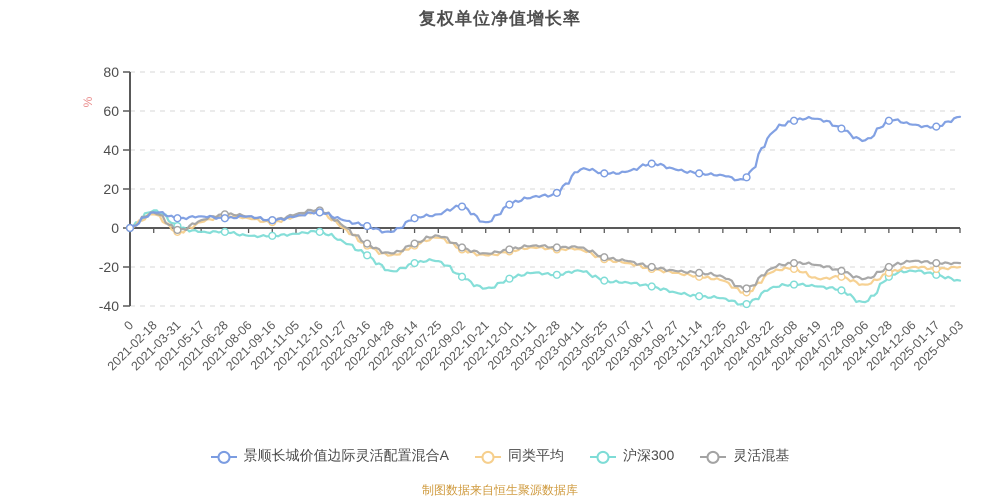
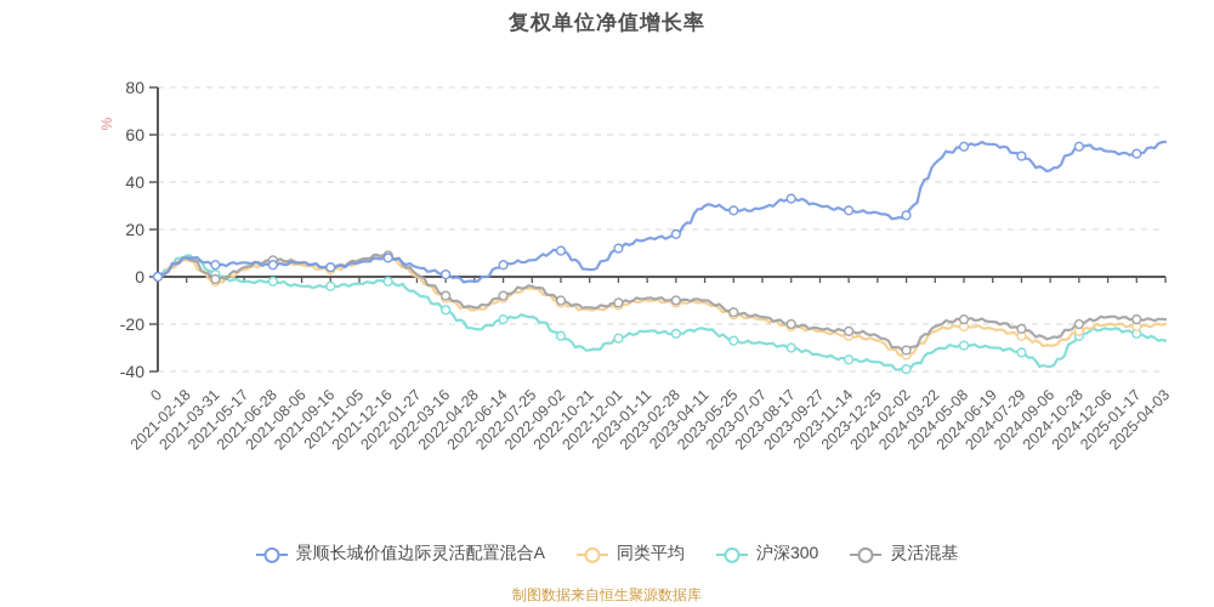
同类平均/2024-06-19: -26 -> -22
